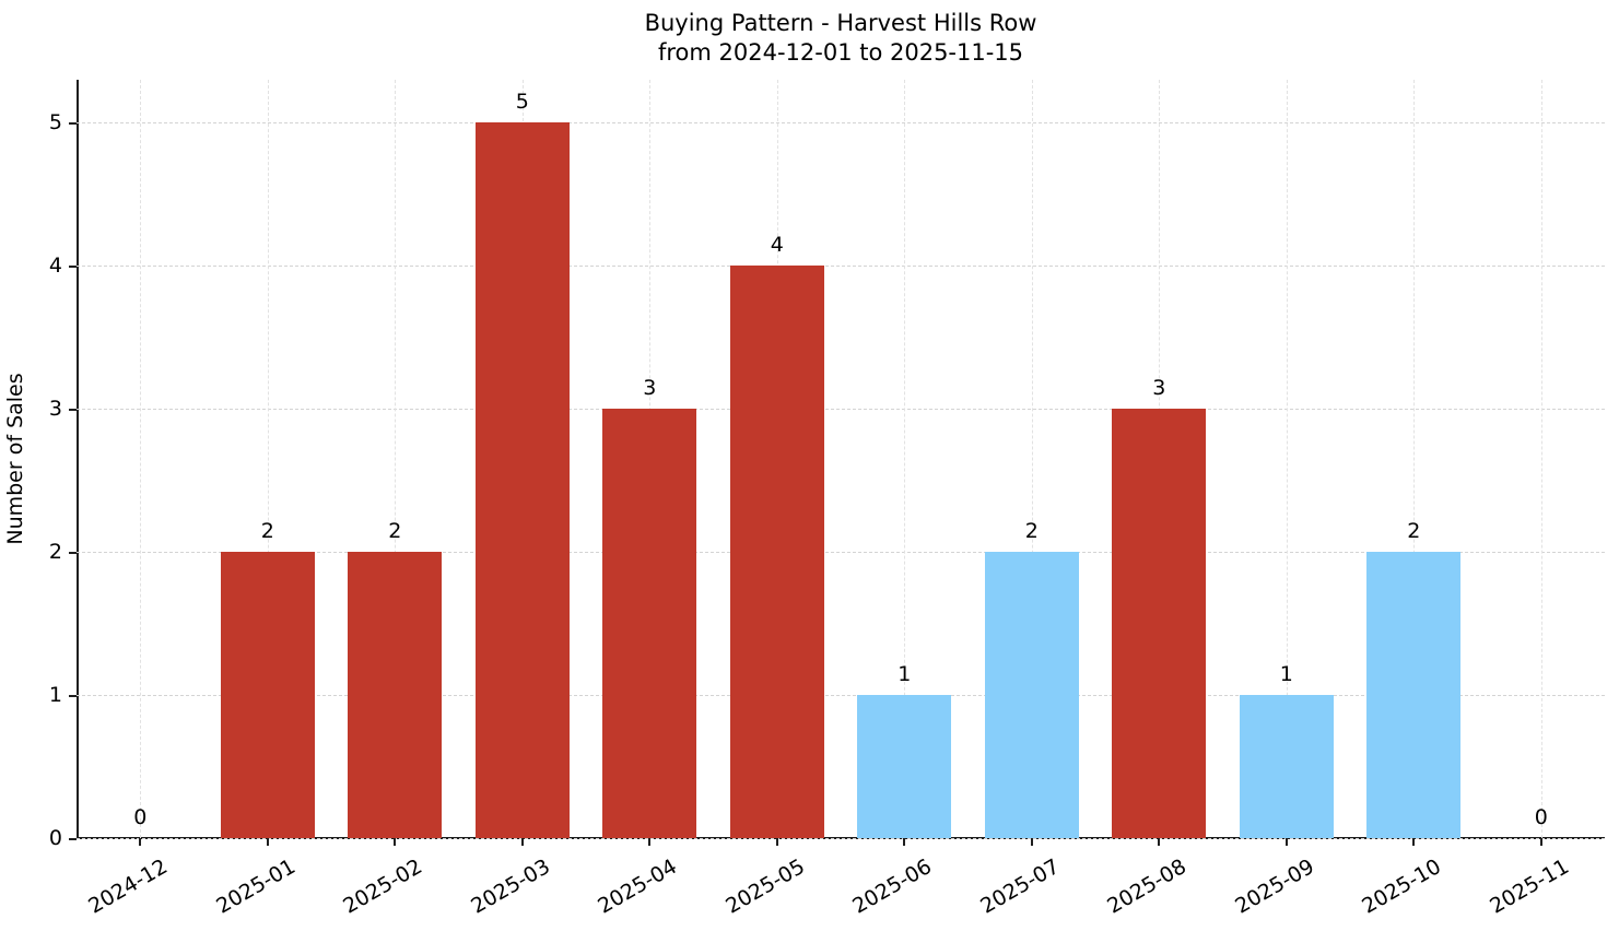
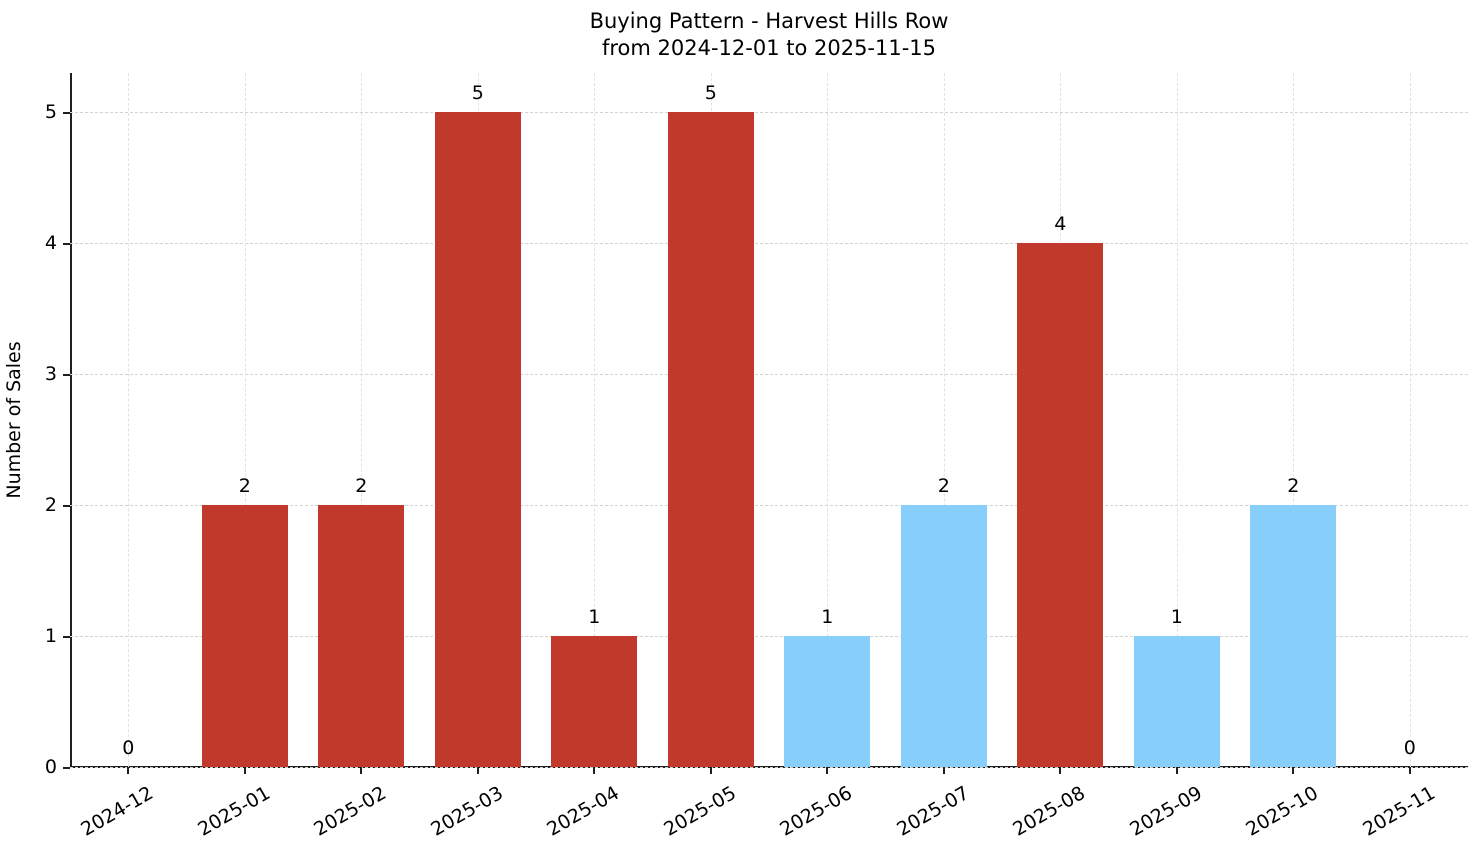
2025-04: 3 -> 1
2025-05: 4 -> 5
2025-08: 3 -> 4
